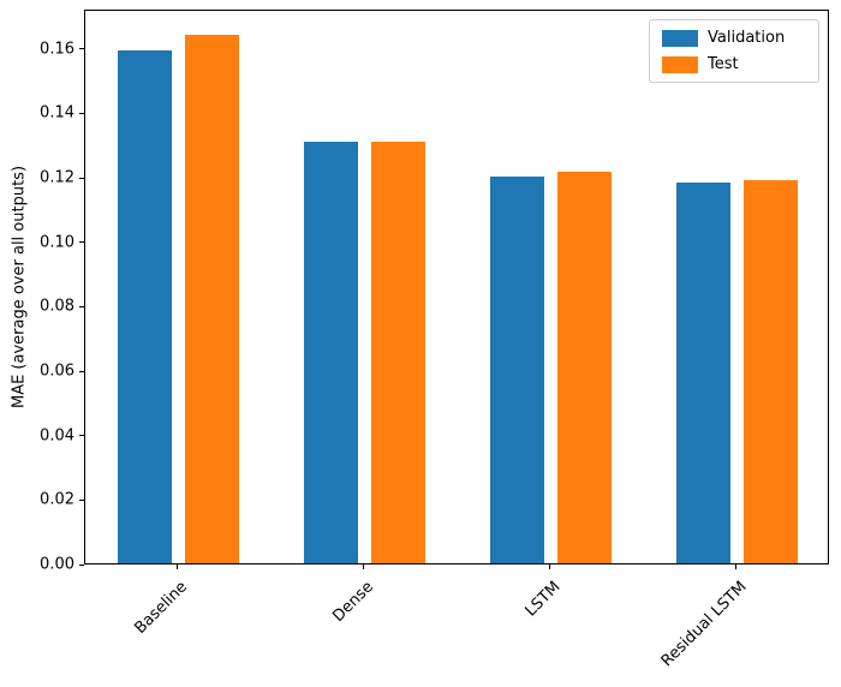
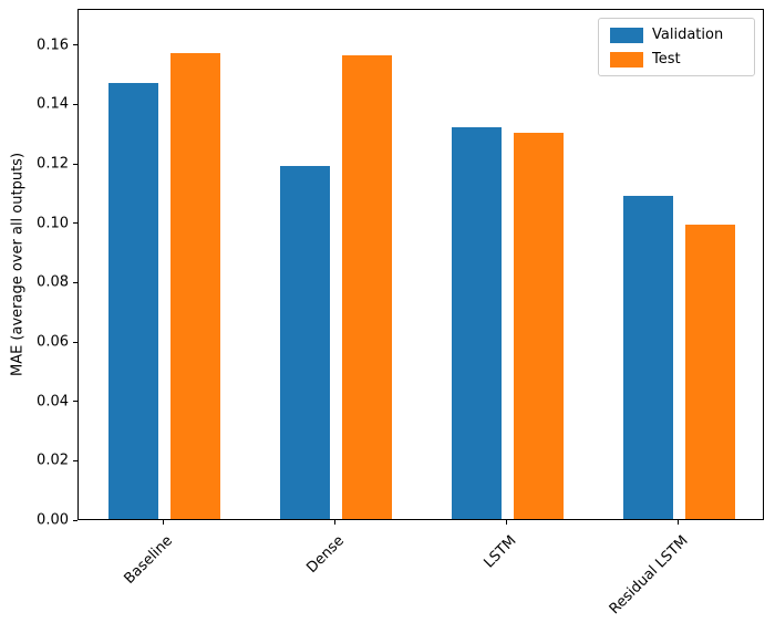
Validation/Baseline: 0.159 -> 0.147
Test/Baseline: 0.164 -> 0.157
Validation/Dense: 0.131 -> 0.119
Test/Dense: 0.131 -> 0.156
Validation/LSTM: 0.120 -> 0.132
Test/LSTM: 0.121 -> 0.130
Validation/Residual LSTM: 0.118 -> 0.109
Test/Residual LSTM: 0.119 -> 0.099
